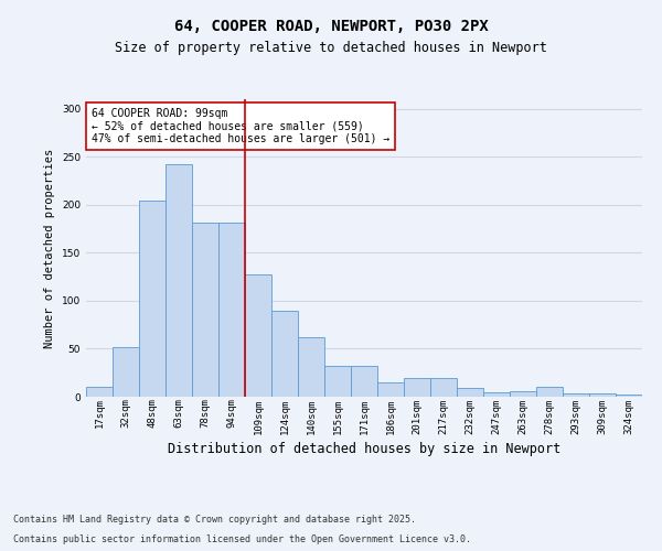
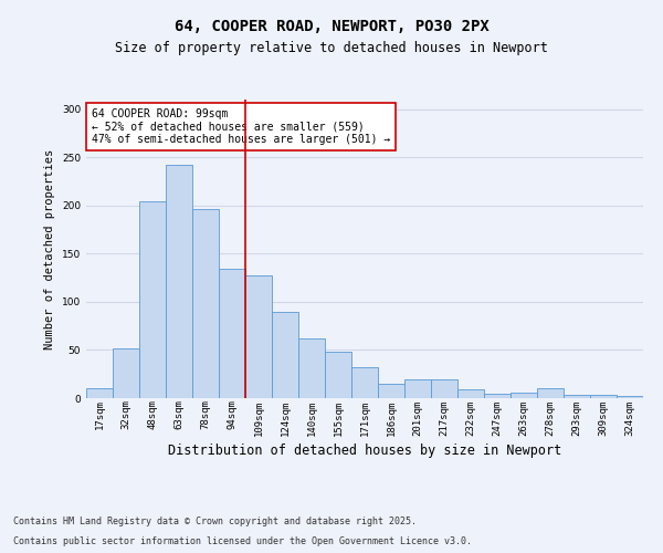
78sqm: 181 -> 196
94sqm: 181 -> 134
155sqm: 32 -> 48
